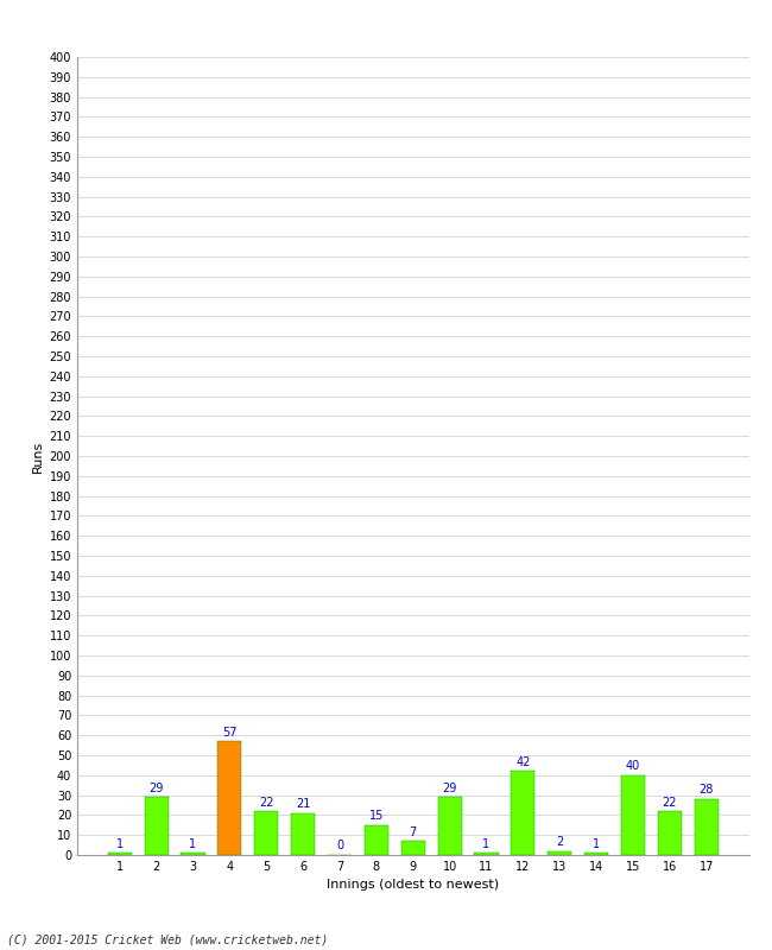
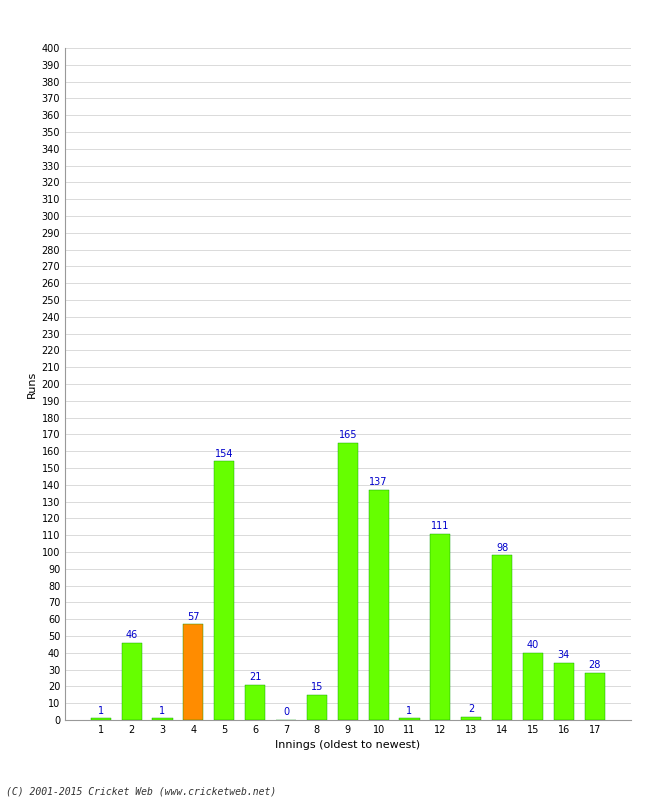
2: 29 -> 46
5: 22 -> 154
9: 7 -> 165
10: 29 -> 137
12: 42 -> 111
14: 1 -> 98
16: 22 -> 34
